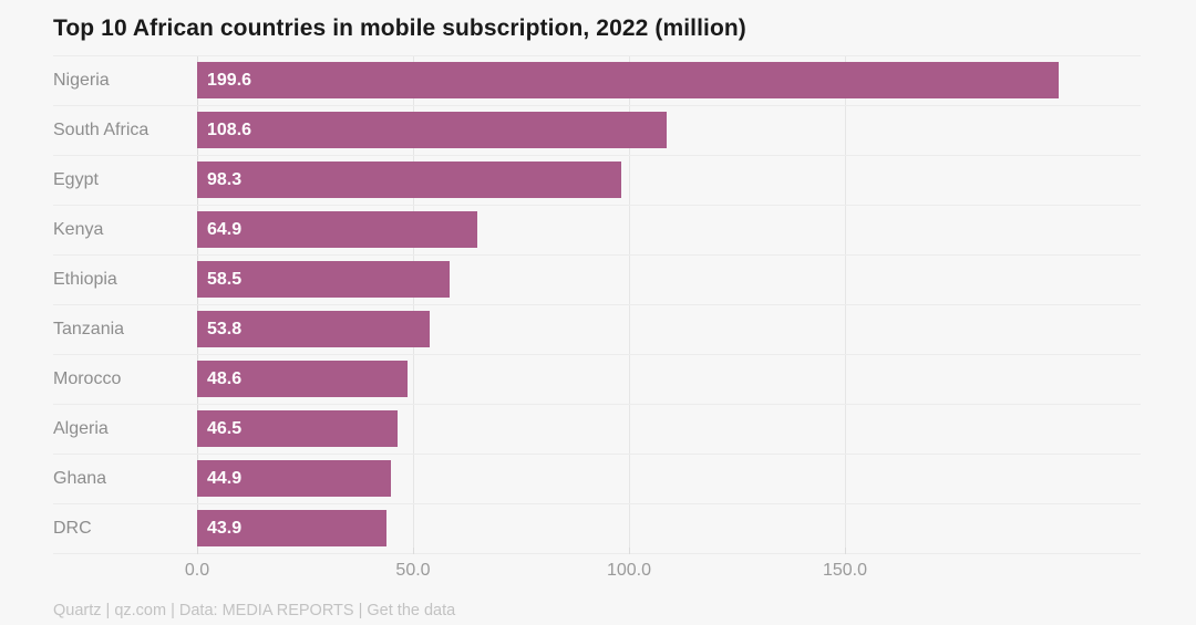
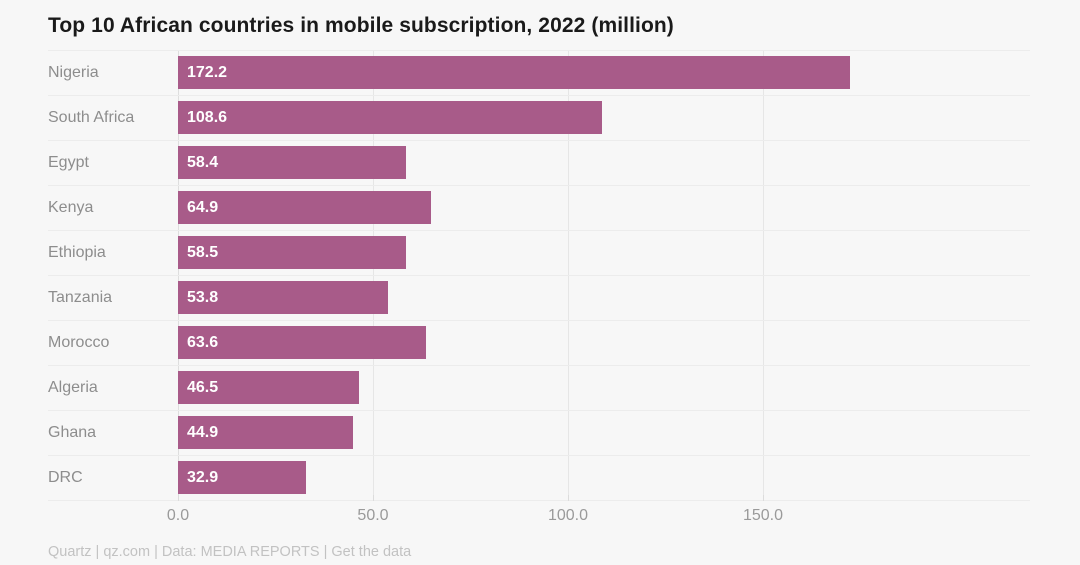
Nigeria: 199.6 -> 172.2
Egypt: 98.3 -> 58.4
Morocco: 48.6 -> 63.6
DRC: 43.9 -> 32.9
